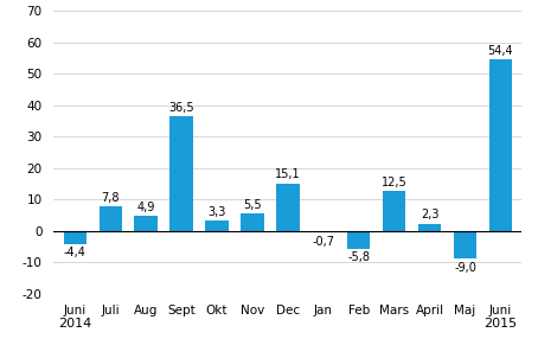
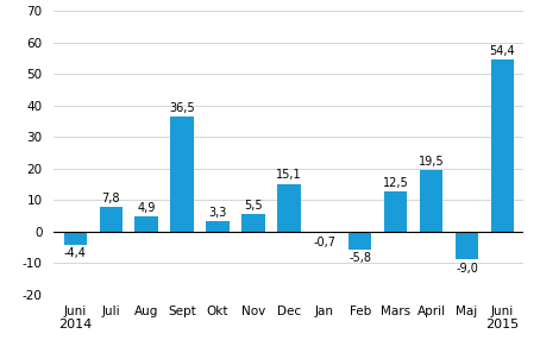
April: 2,3 -> 19,5
